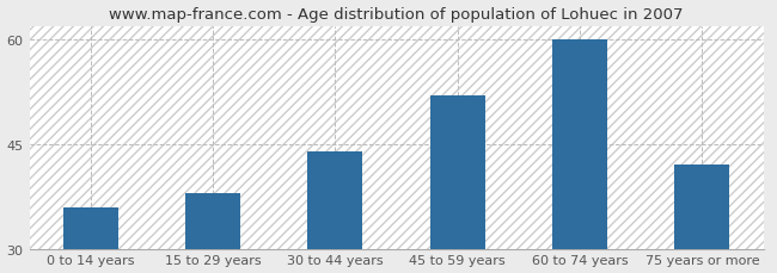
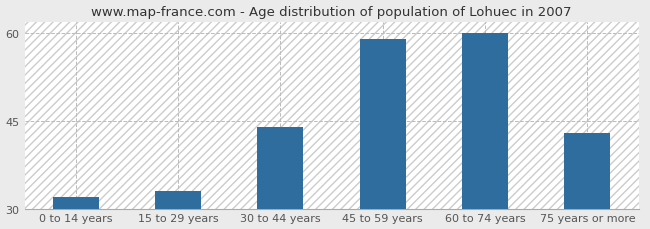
0 to 14 years: 36 -> 32
15 to 29 years: 38 -> 33
45 to 59 years: 52 -> 59
75 years or more: 42 -> 43
